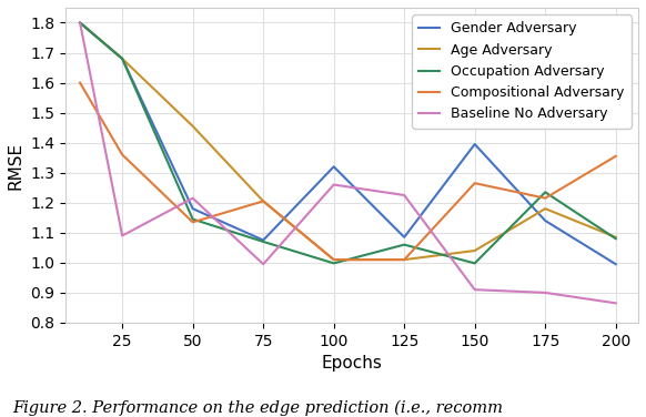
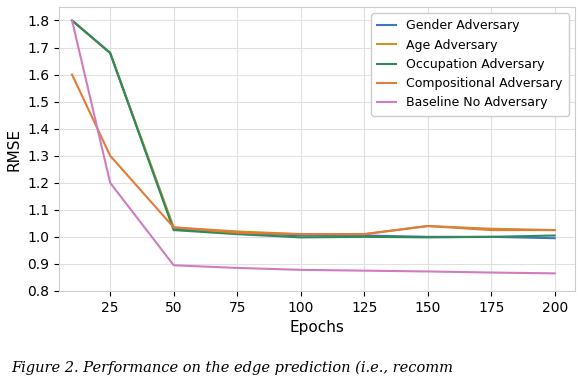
Compositional Adversary/25: 1.360 -> 1.300
Baseline No Adversary/25: 1.090 -> 1.200
Gender Adversary/50: 1.180 -> 1.030
Age Adversary/50: 1.455 -> 1.035
Occupation Adversary/50: 1.145 -> 1.025
Compositional Adversary/50: 1.135 -> 1.035
Baseline No Adversary/50: 1.215 -> 0.895
Gender Adversary/75: 1.075 -> 1.015
Age Adversary/75: 1.205 -> 1.020
Occupation Adversary/75: 1.070 -> 1.010
Compositional Adversary/75: 1.205 -> 1.015
Baseline No Adversary/75: 0.995 -> 0.885
Gender Adversary/100: 1.320 -> 1.005
Baseline No Adversary/100: 1.260 -> 0.878
Gender Adversary/125: 1.085 -> 1.005
Occupation Adversary/125: 1.060 -> 1.000
Baseline No Adversary/125: 1.225 -> 0.875
Gender Adversary/150: 1.395 -> 1.000
Compositional Adversary/150: 1.265 -> 1.040
Baseline No Adversary/150: 0.910 -> 0.872
Gender Adversary/175: 1.140 -> 1.000
Age Adversary/175: 1.180 -> 1.030
Occupation Adversary/175: 1.235 -> 1.000
Compositional Adversary/175: 1.215 -> 1.025
Baseline No Adversary/175: 0.900 -> 0.868
Age Adversary/200: 1.085 -> 1.025
Occupation Adversary/200: 1.080 -> 1.005
Compositional Adversary/200: 1.355 -> 1.025
